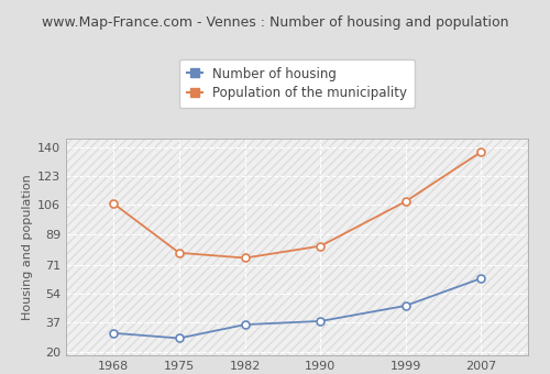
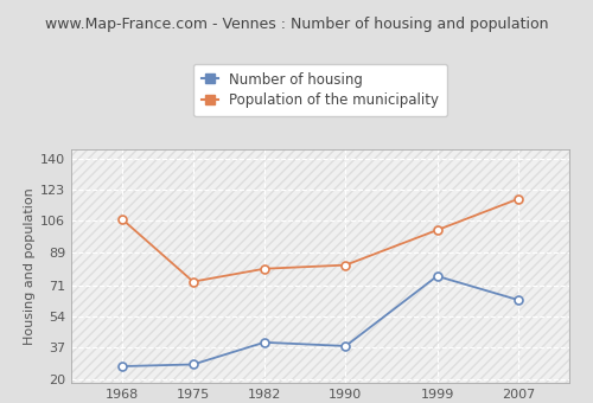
Number of housing/1968: 31 -> 27
Population of the municipality/1975: 78 -> 73
Number of housing/1982: 36 -> 40
Population of the municipality/1982: 75 -> 80
Number of housing/1999: 47 -> 76
Population of the municipality/1999: 108 -> 101
Population of the municipality/2007: 137 -> 118
